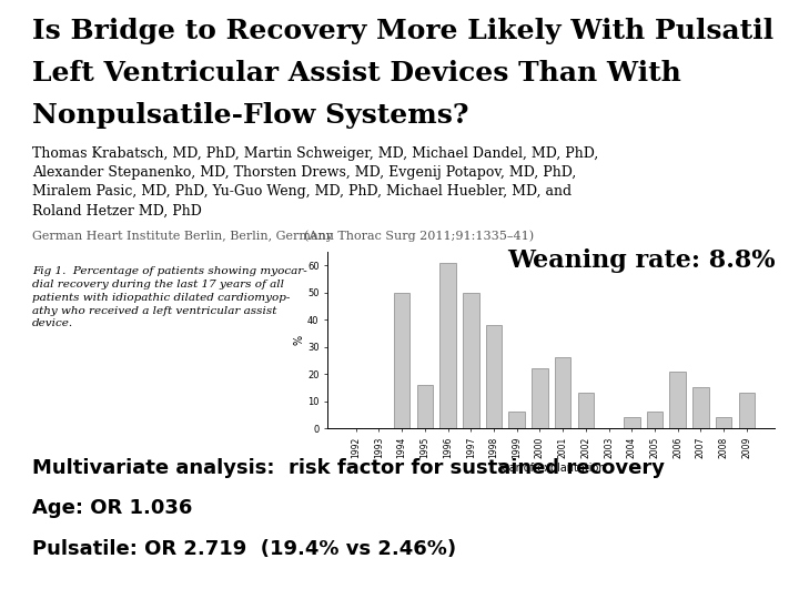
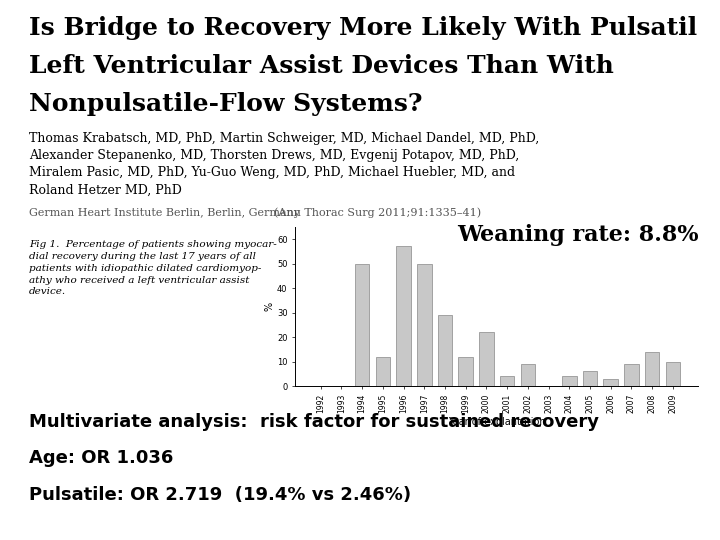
1995: 16 -> 12
1996: 61 -> 57
1998: 38 -> 29
1999: 6 -> 12
2001: 26 -> 4
2002: 13 -> 9
2006: 21 -> 3
2007: 15 -> 9
2008: 4 -> 14
2009: 13 -> 10
